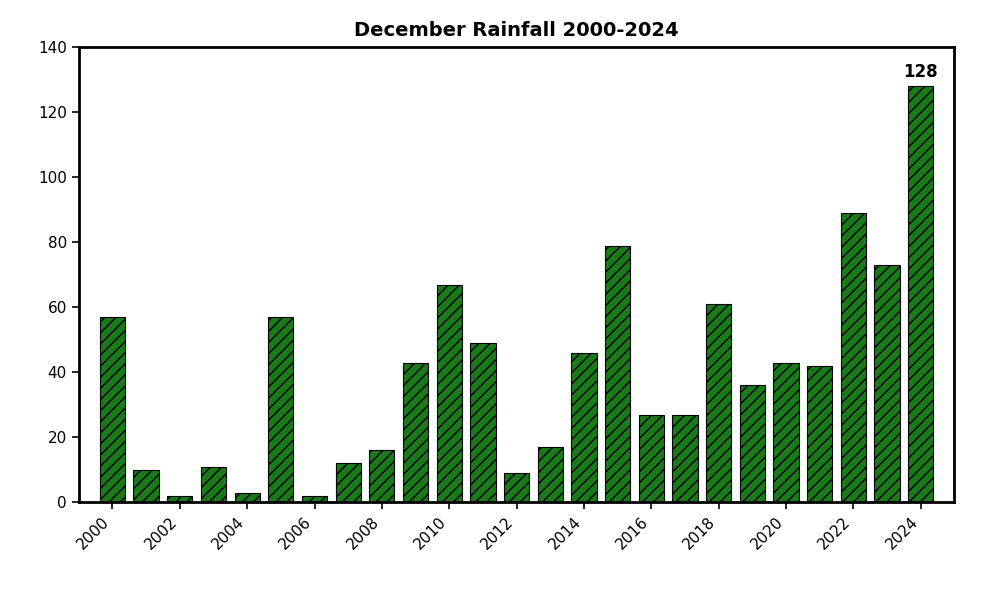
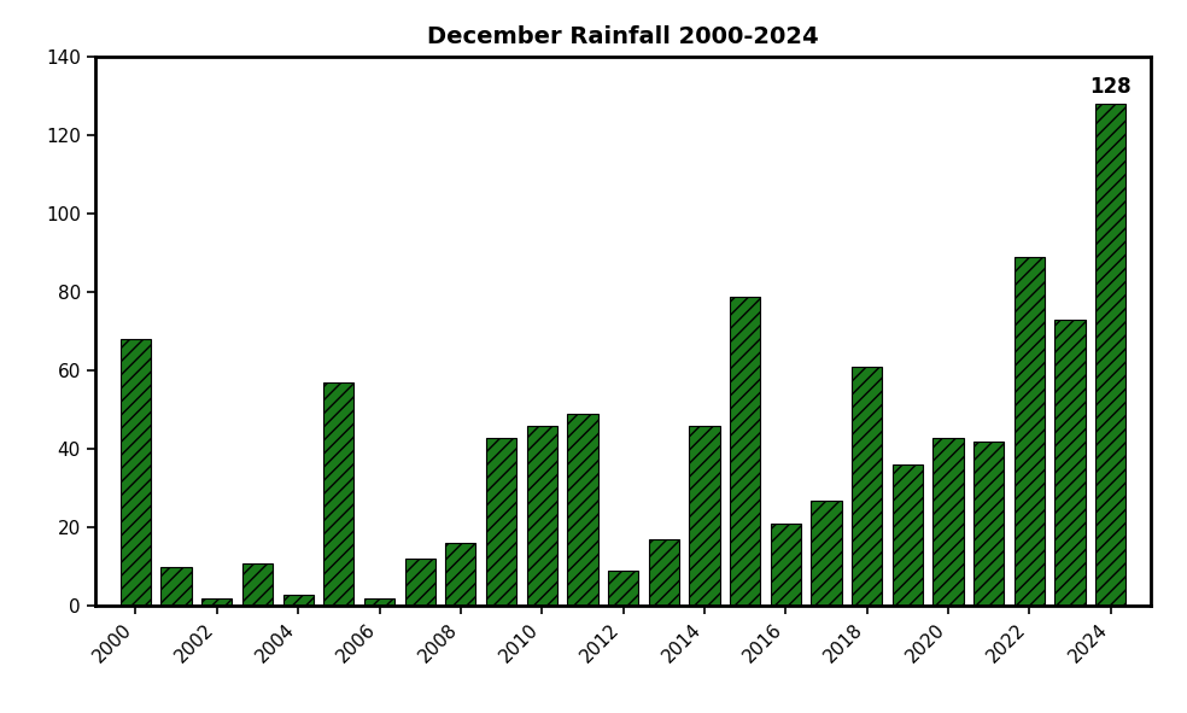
2000: 57 -> 68
2010: 67 -> 46
2016: 27 -> 21
